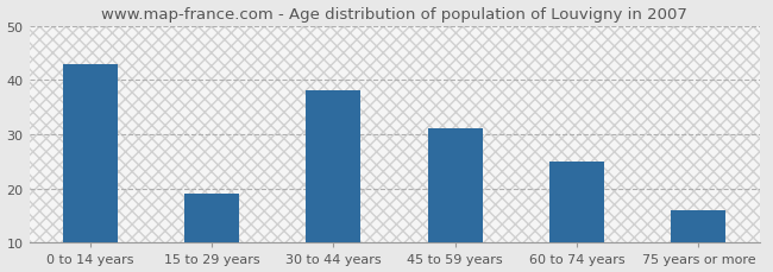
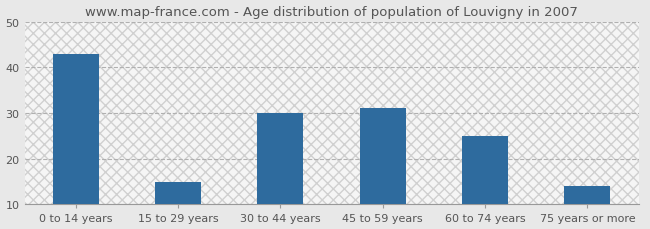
15 to 29 years: 19 -> 15
30 to 44 years: 38 -> 30
75 years or more: 16 -> 14
